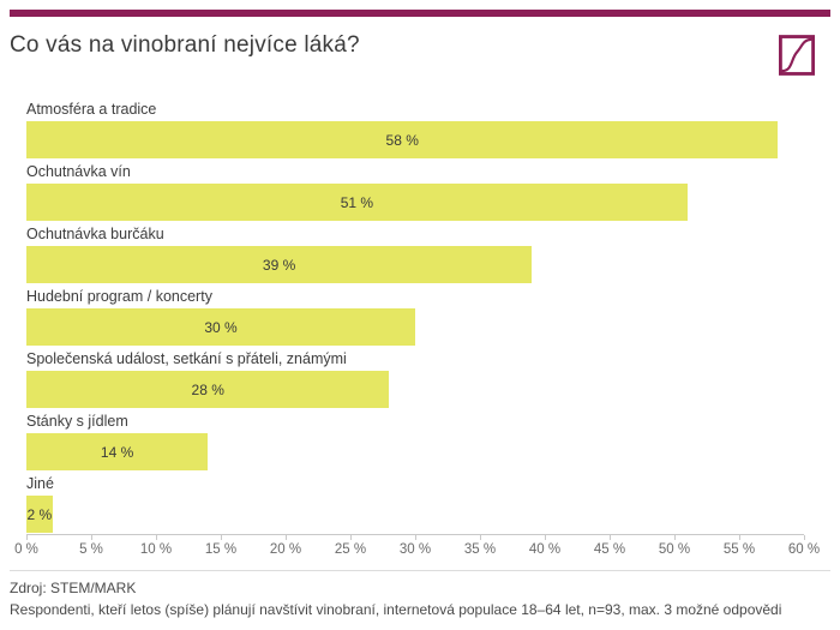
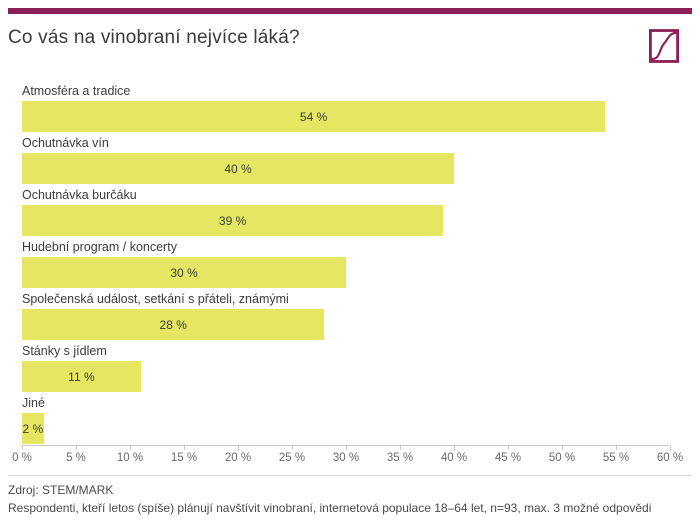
Atmosféra a tradice: 58 -> 54
Ochutnávka vín: 51 -> 40
Stánky s jídlem: 14 -> 11
